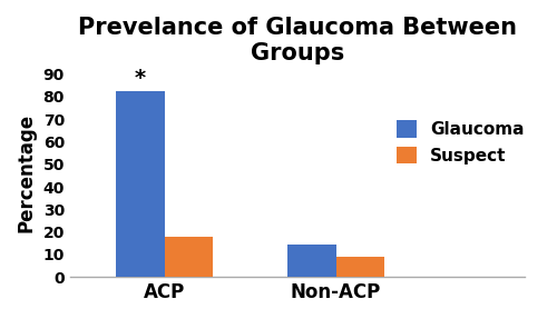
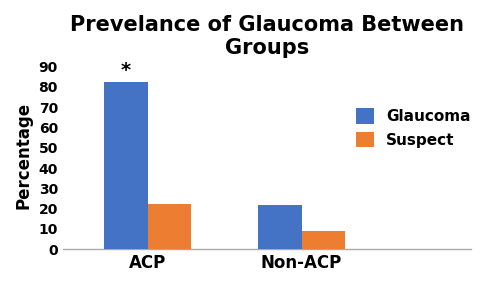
Suspect/ACP: 17.6 -> 22.5
Glaucoma/Non-ACP: 14.2 -> 22.0
